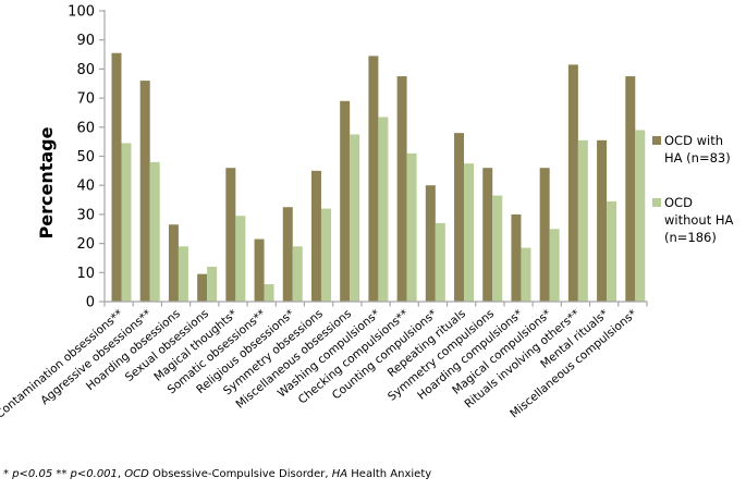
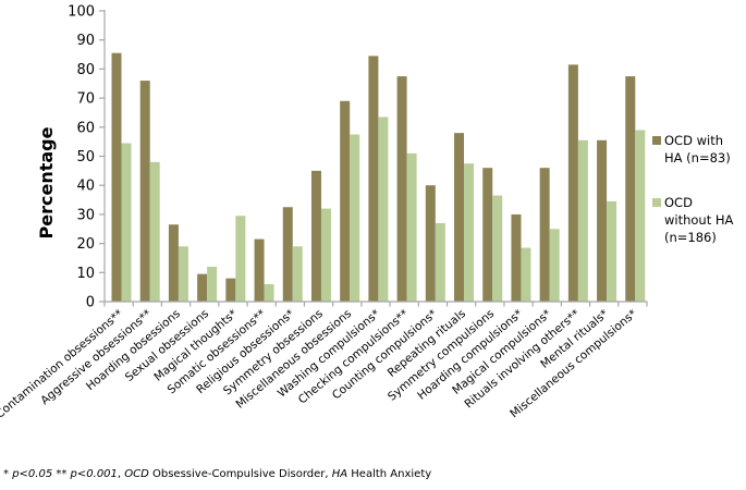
OCD with HA (n=83)/Magical thoughts*: 46 -> 8
